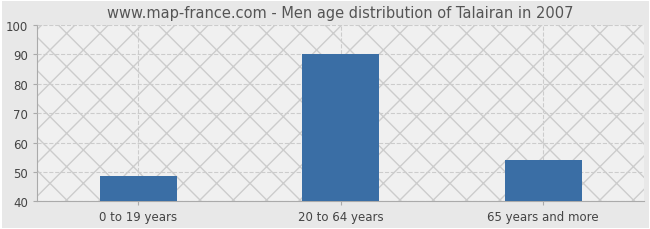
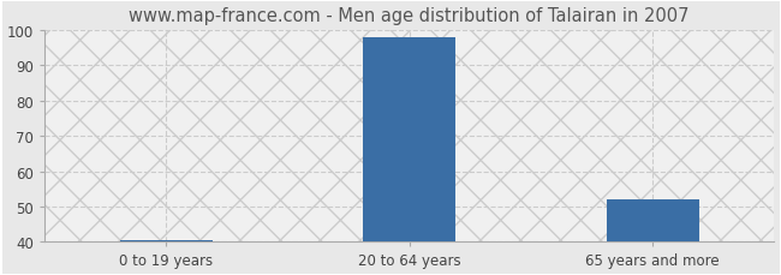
0 to 19 years: 48.5 -> 40.5
20 to 64 years: 90.0 -> 98.0
65 years and more: 54.0 -> 52.0
